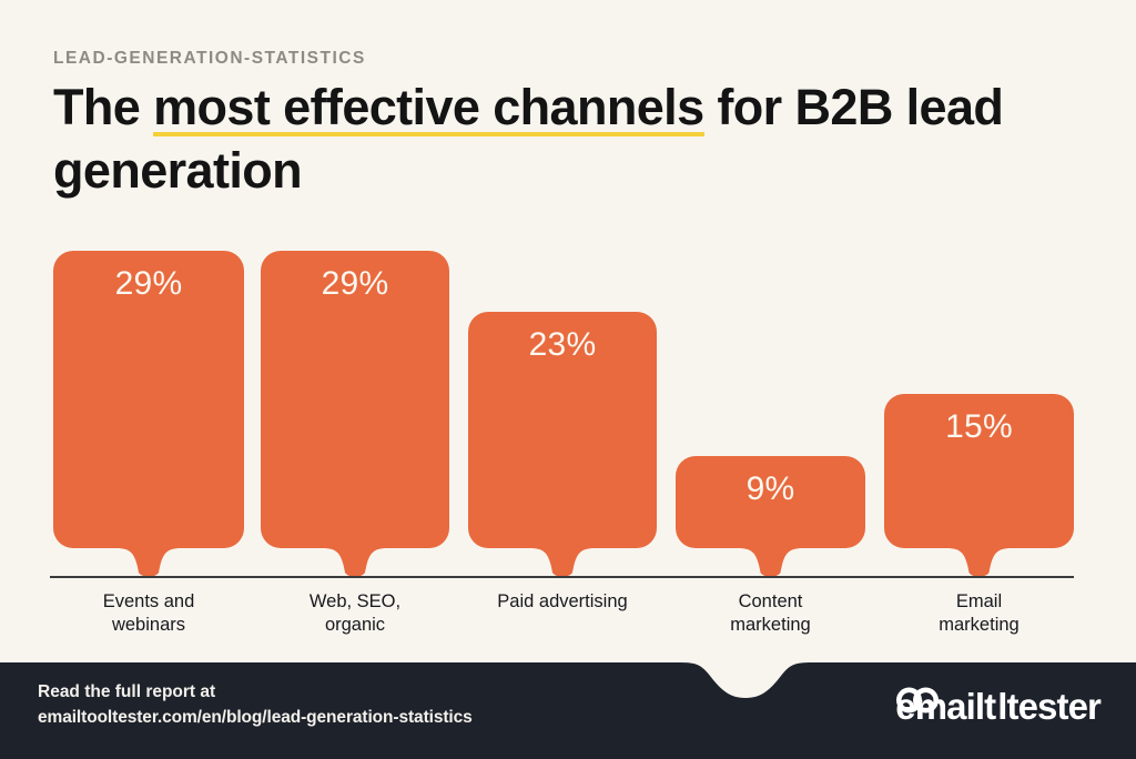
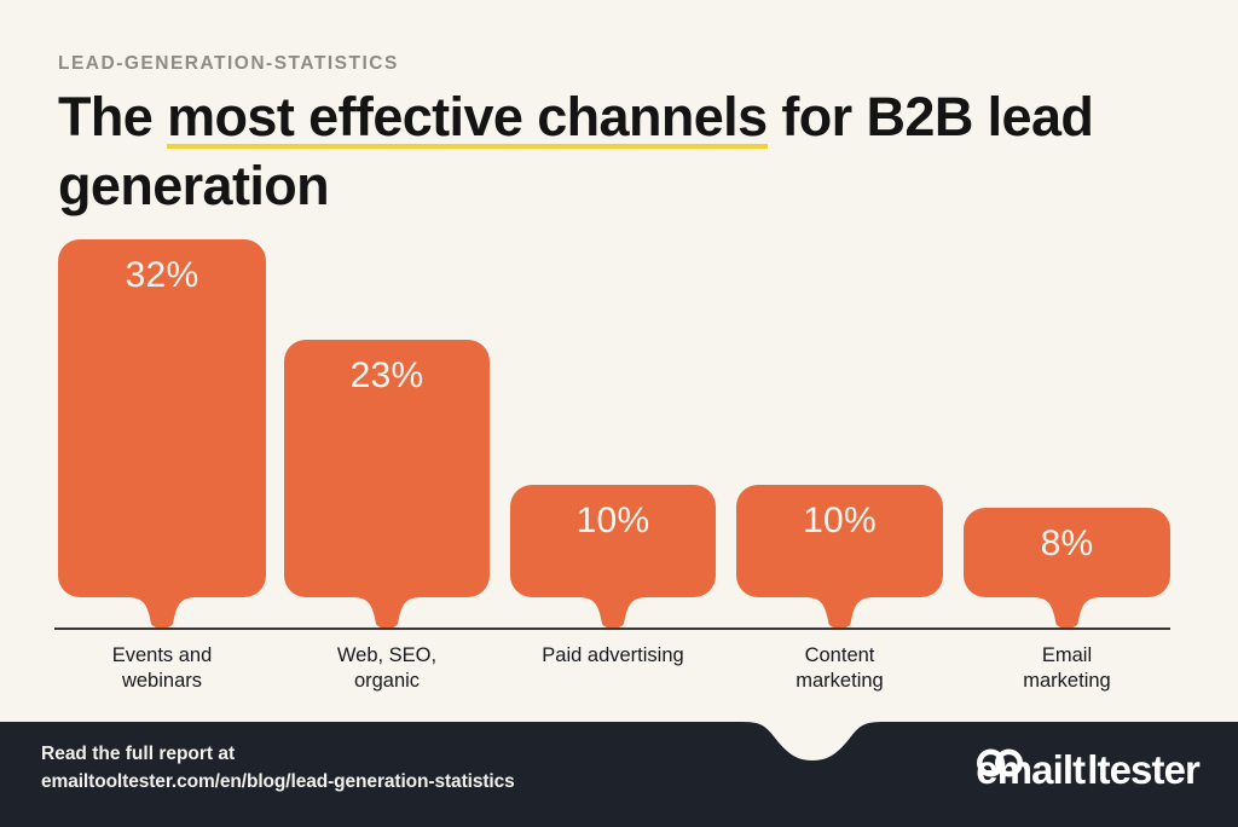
Events and webinars: 29% -> 32%
Web, SEO, organic: 29% -> 23%
Paid advertising: 23% -> 10%
Content marketing: 9% -> 10%
Email marketing: 15% -> 8%
